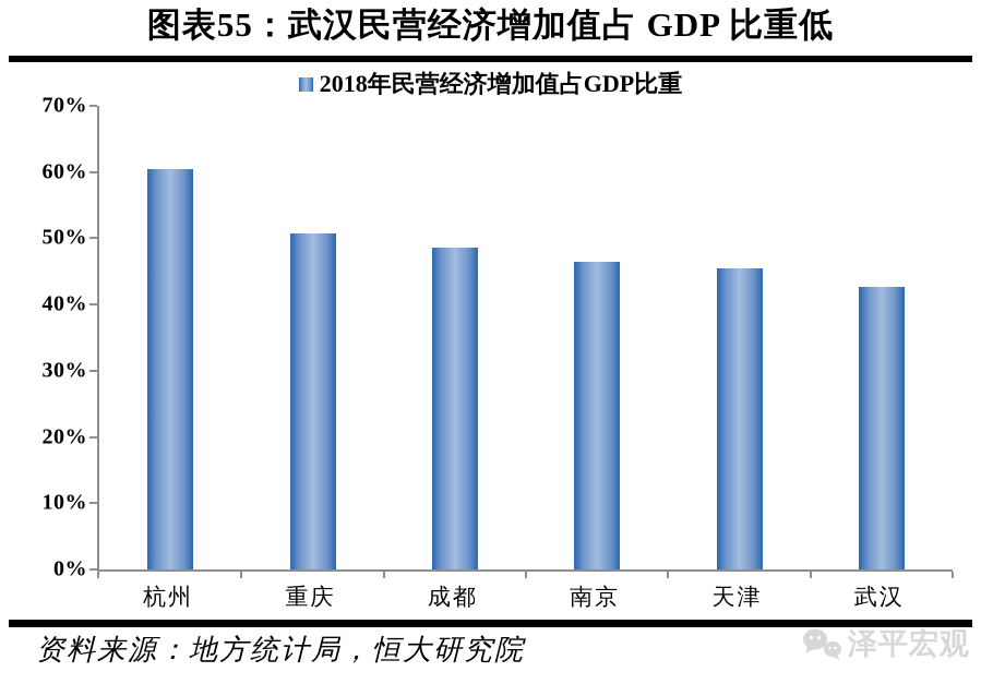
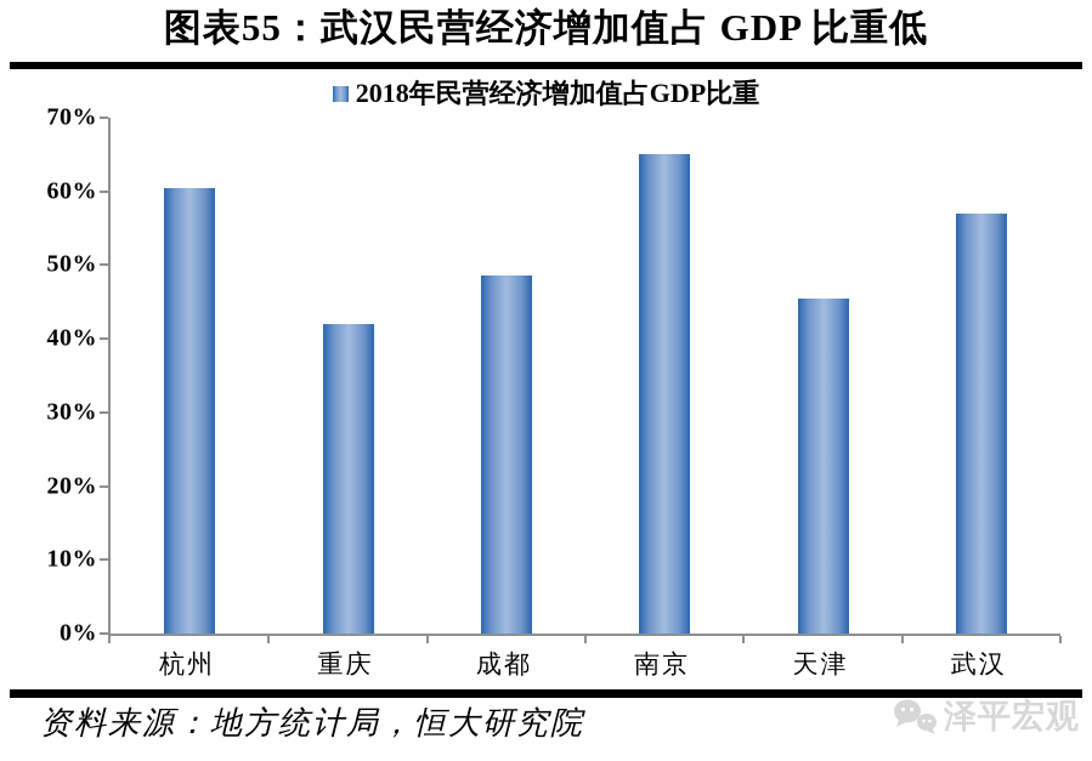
重庆: 51% -> 42%
南京: 46% -> 65%
武汉: 43% -> 57%
